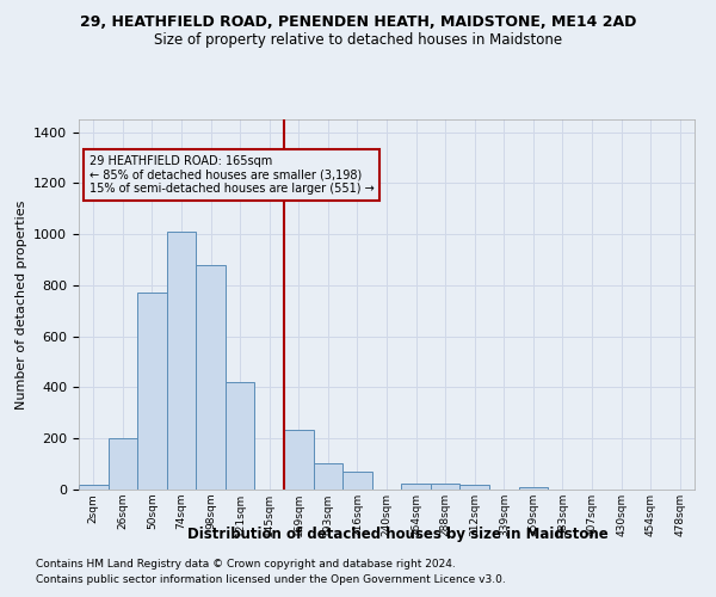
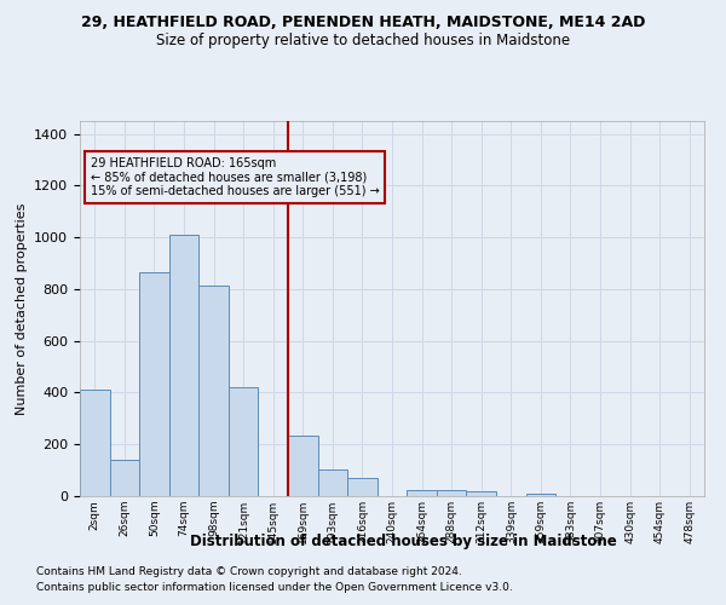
2sqm: 20 -> 410
26sqm: 200 -> 140
50sqm: 770 -> 865
98sqm: 880 -> 815
